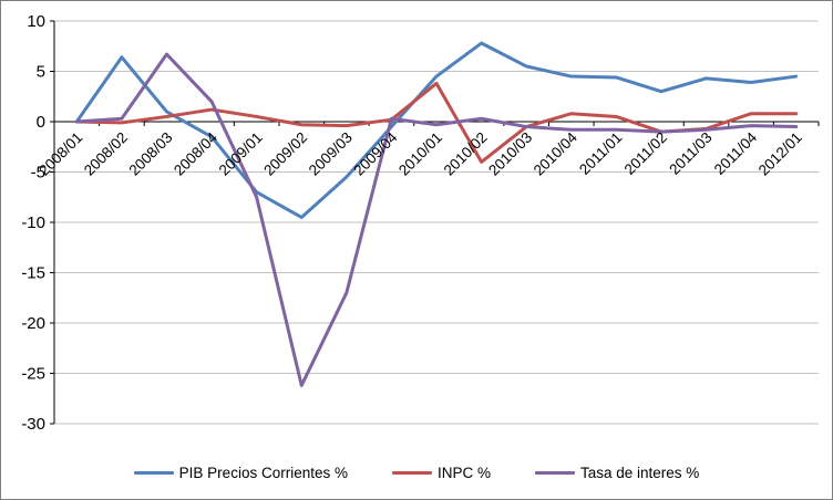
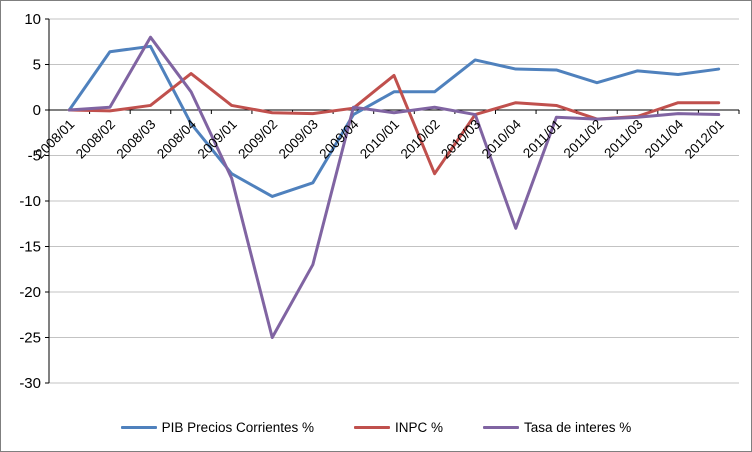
PIB Precios Corrientes %/2008/03: 1 -> 7
Tasa de interes %/2008/03: 7 -> 8
INPC %/2008/04: 1 -> 4
Tasa de interes %/2009/02: -26 -> -25
PIB Precios Corrientes %/2009/03: -6 -> -8
PIB Precios Corrientes %/2010/01: 4 -> 2
PIB Precios Corrientes %/2010/02: 8 -> 2
INPC %/2010/02: -4 -> -7
Tasa de interes %/2010/04: -1 -> -13
